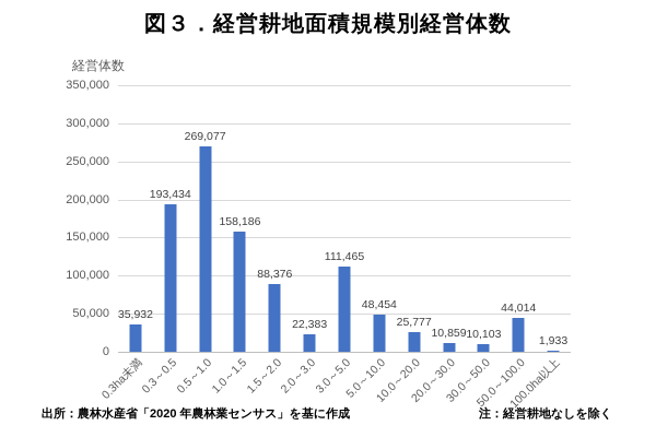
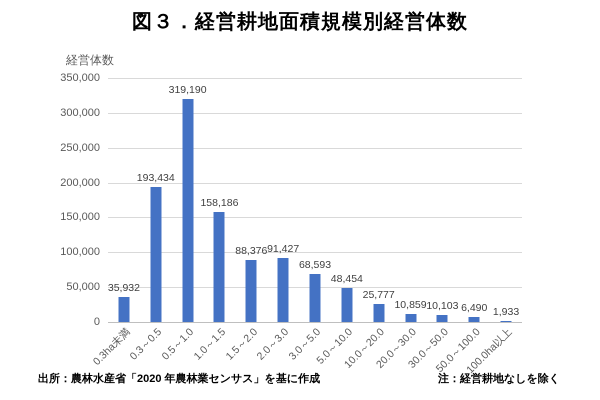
0.5～1.0: 269,077 -> 319,190
2.0～3.0: 22,383 -> 91,427
3.0～5.0: 111,465 -> 68,593
50.0～100.0: 44,014 -> 6,490
